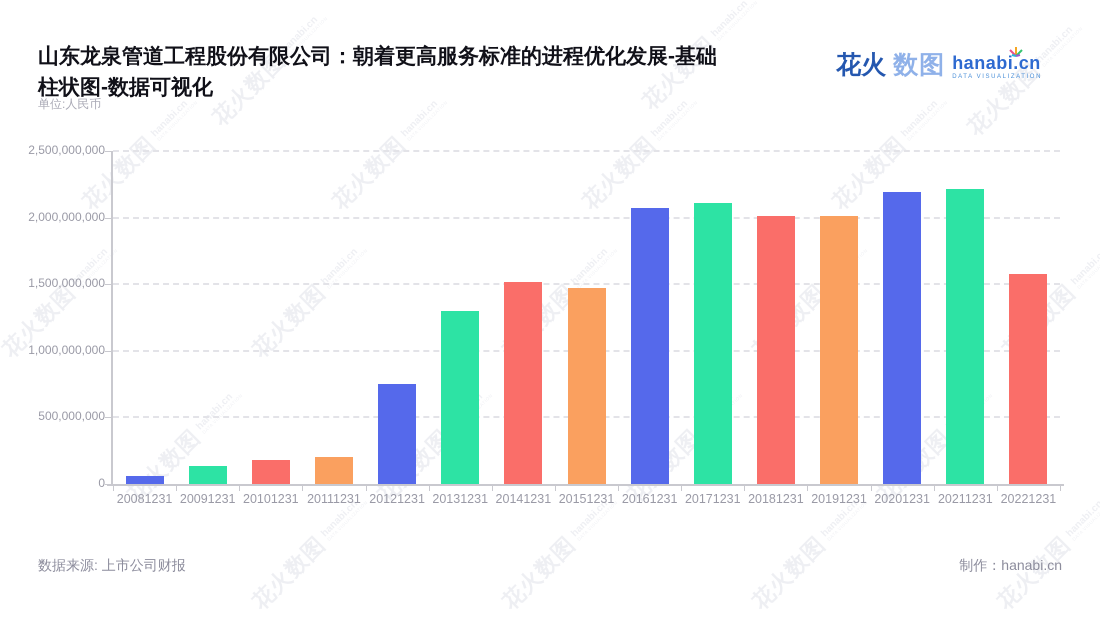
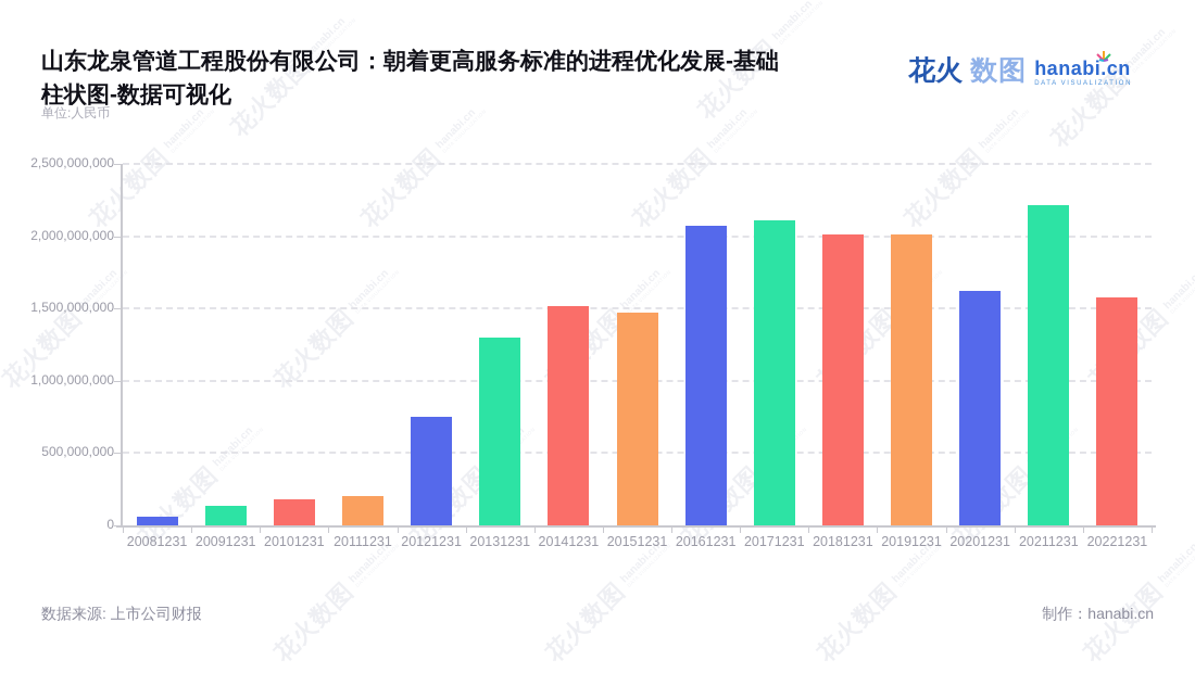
20201231: 2190000000 -> 1620000000
